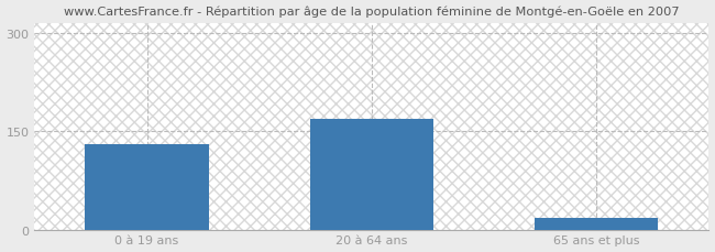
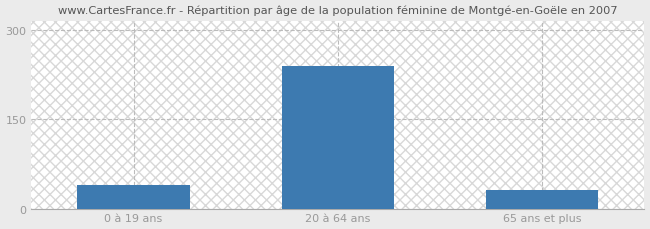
0 à 19 ans: 130 -> 40
20 à 64 ans: 170 -> 240
65 ans et plus: 18 -> 32
